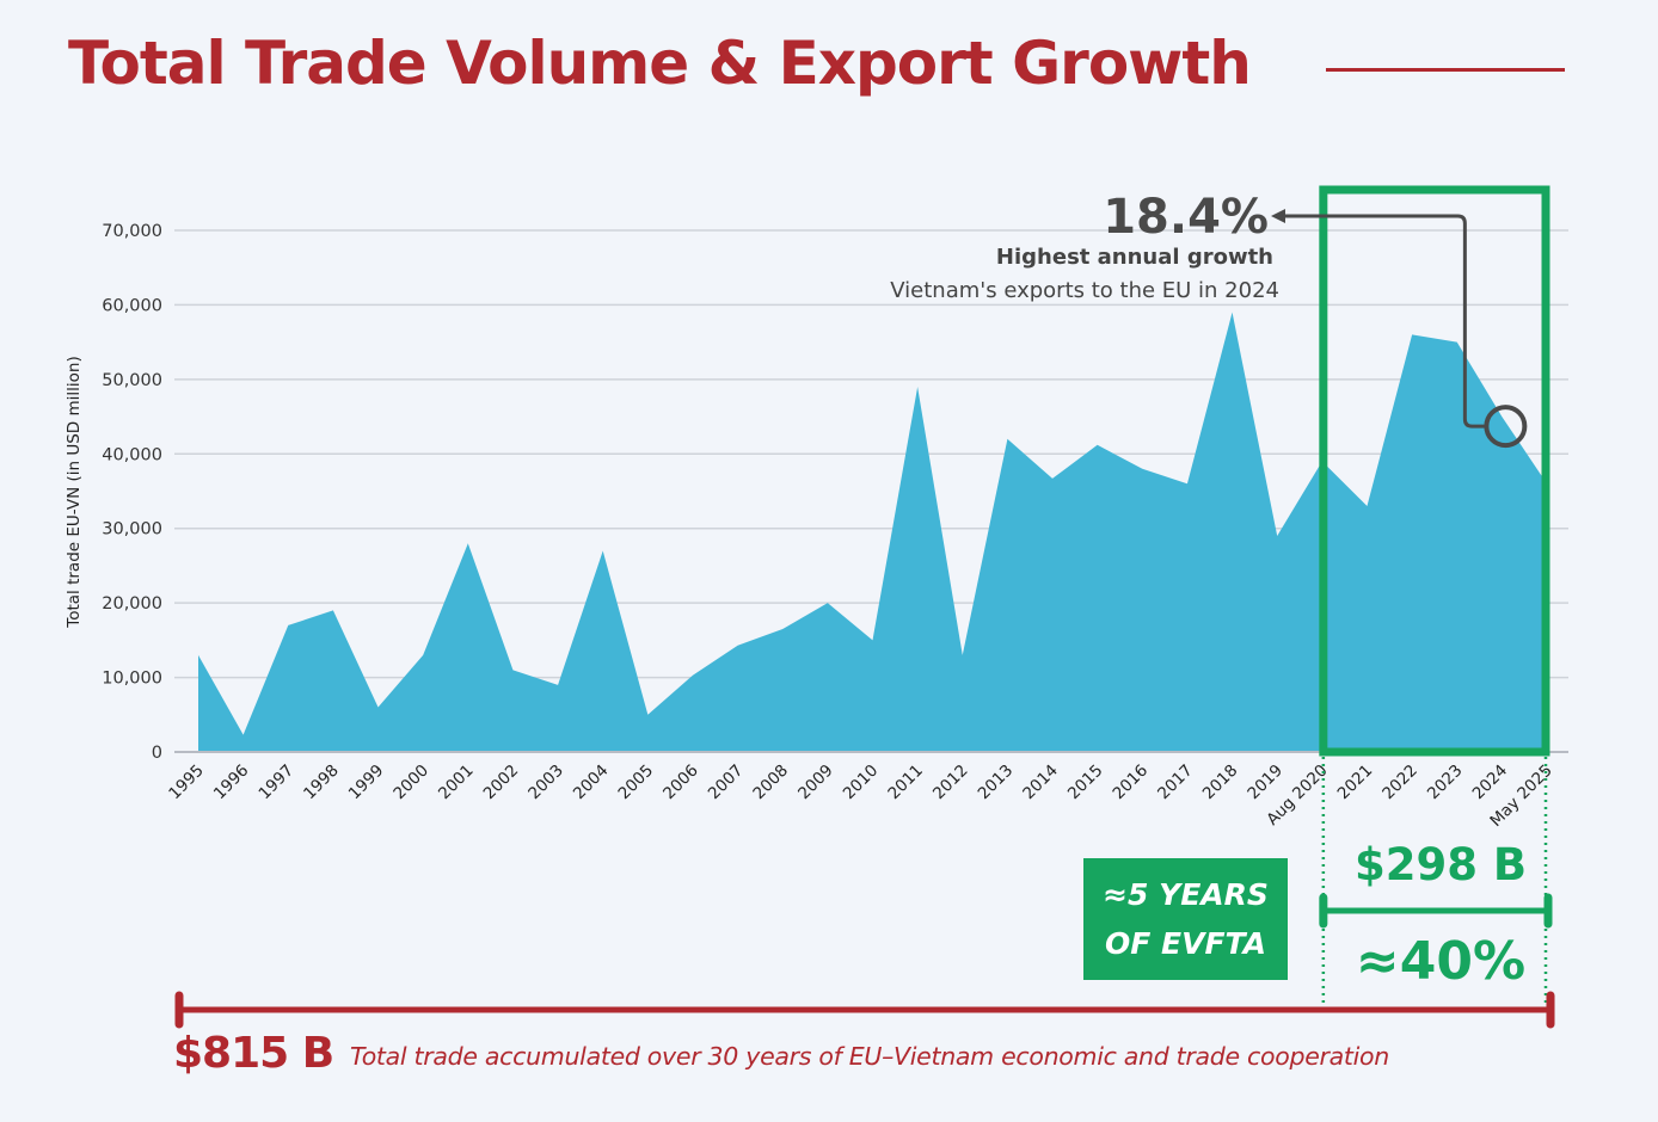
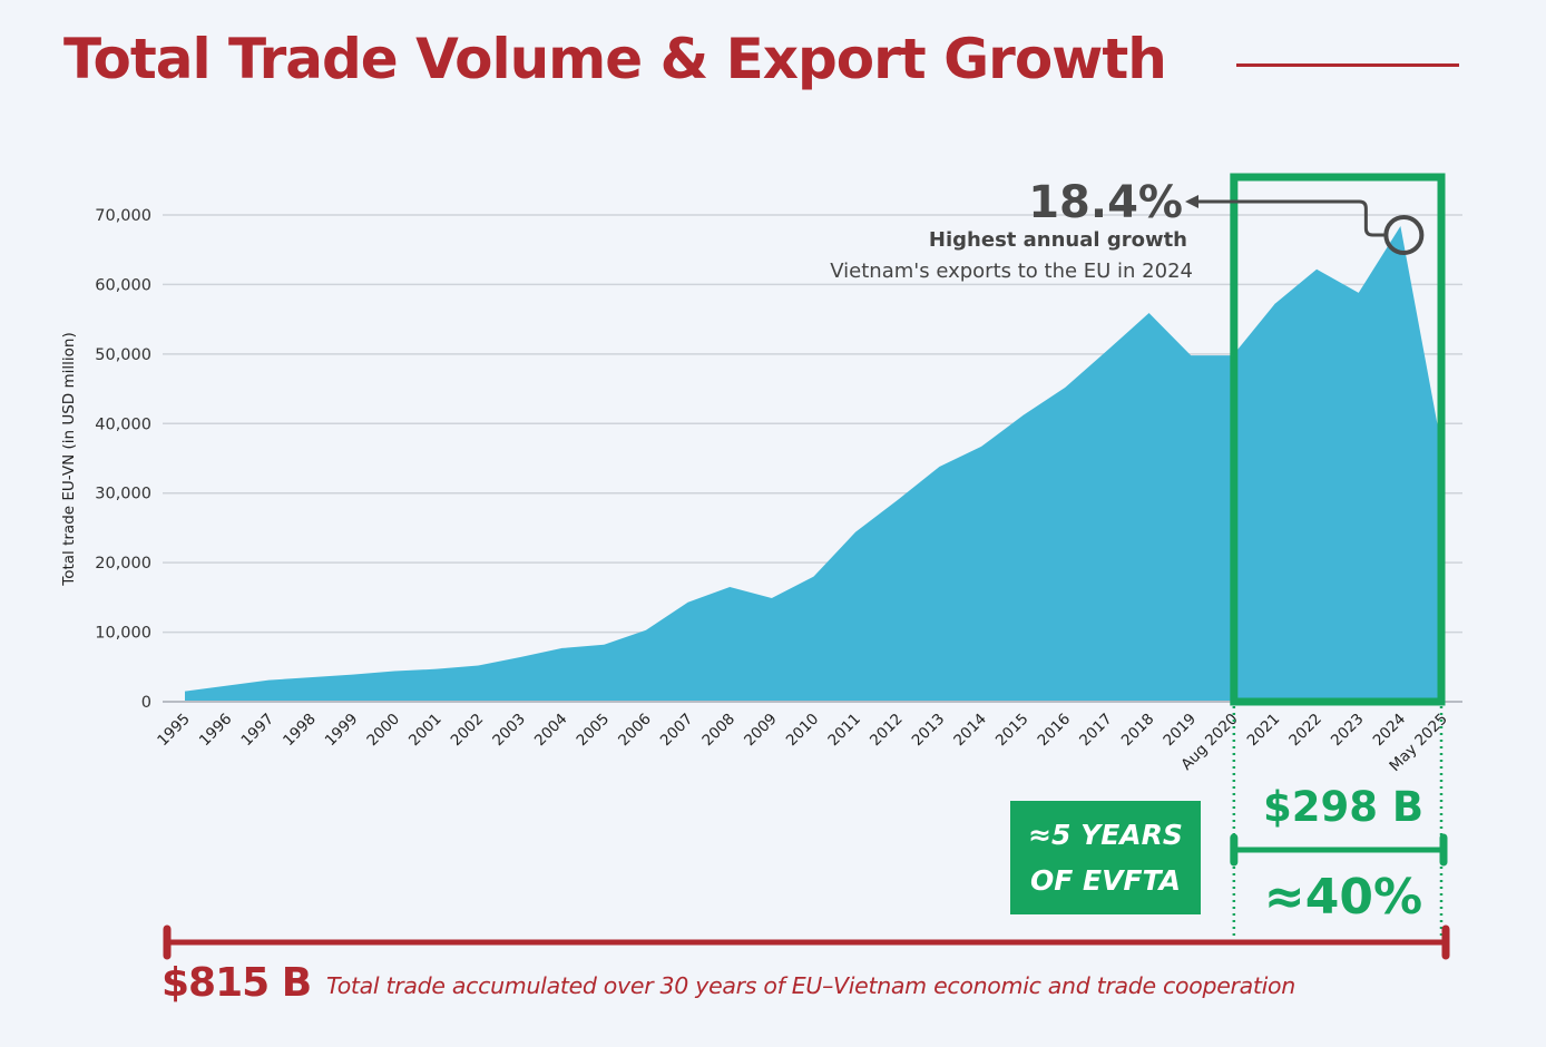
1995: 13000 -> 2000
1997: 17000 -> 3000
1998: 19000 -> 4000
1999: 6000 -> 4000
2000: 13000 -> 4000
2001: 28000 -> 5000
2002: 11000 -> 5000
2003: 9000 -> 6000
2004: 27000 -> 8000
2005: 5000 -> 8000
2009: 20000 -> 15000
2010: 15000 -> 18000
2011: 49000 -> 24000
2012: 13000 -> 29000
2013: 42000 -> 34000
2016: 38000 -> 45000
2017: 36000 -> 50000
2018: 59000 -> 56000
2019: 29000 -> 50000
Aug 2020: 39000 -> 50000
2021: 33000 -> 57000
2022: 56000 -> 62000
2023: 55000 -> 59000
2024: 45000 -> 68000
